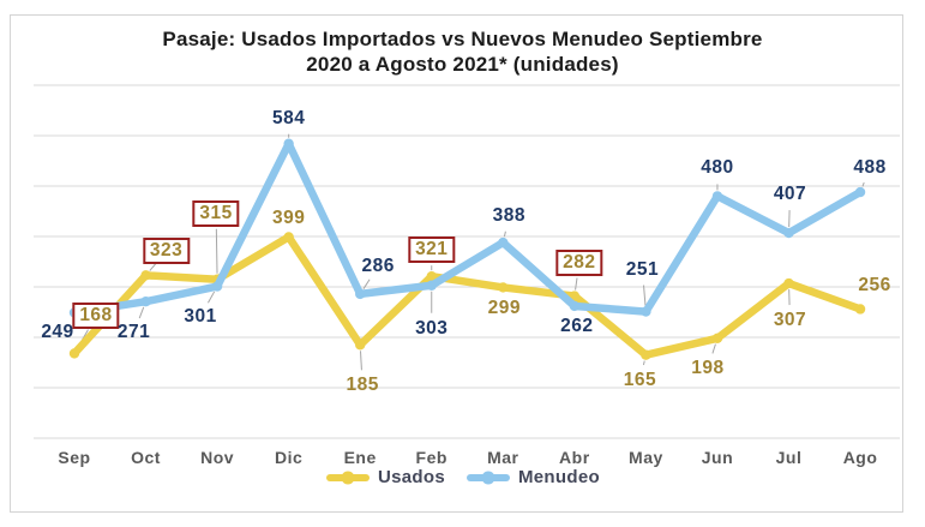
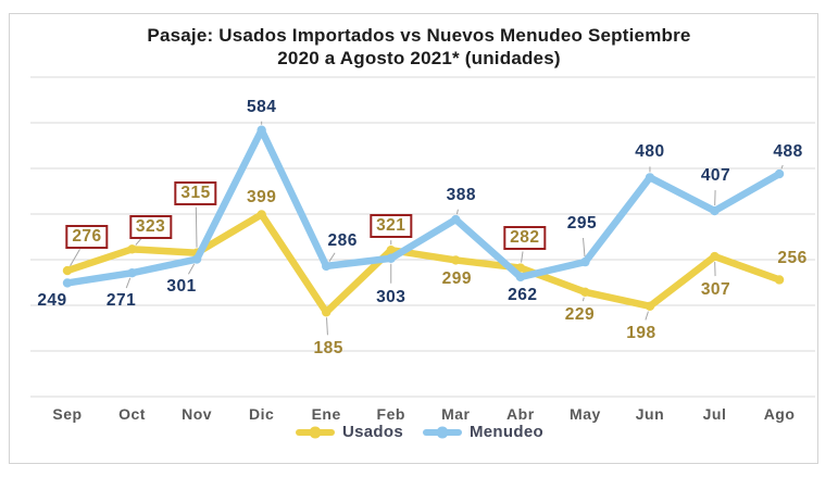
Usados/Sep: 168 -> 276
Usados/May: 165 -> 229
Menudeo/May: 251 -> 295
